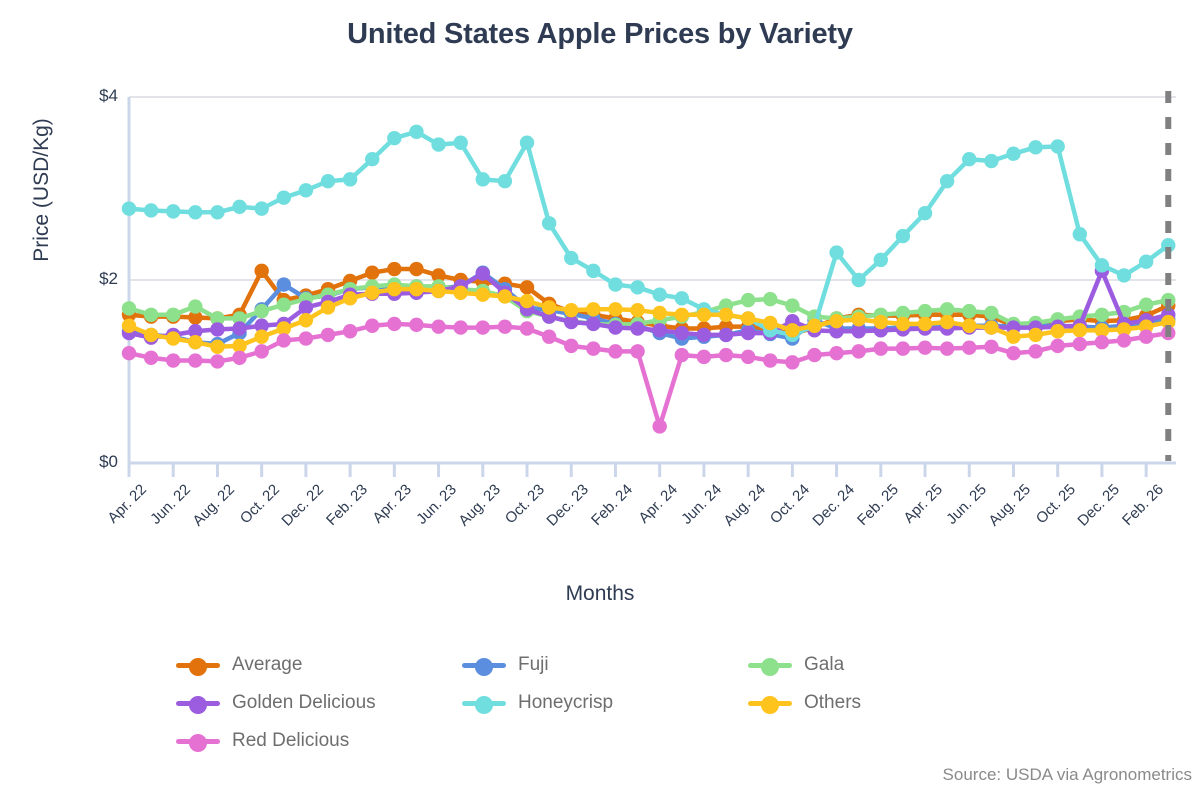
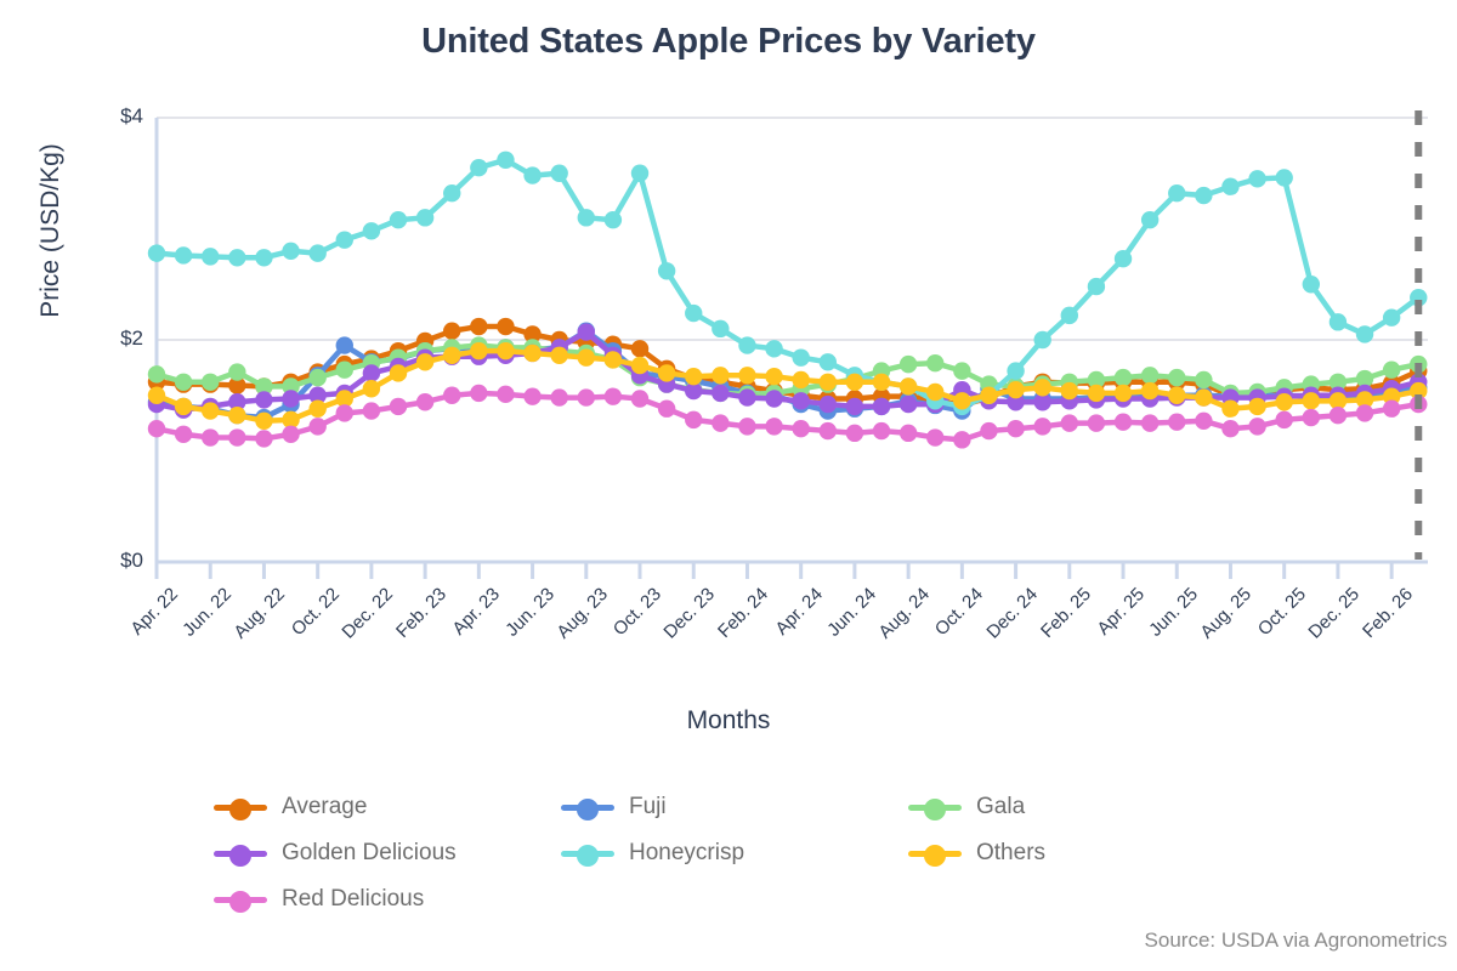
Average/Oct. 22: $2.1 -> $1.7
Red Delicious/Apr. 24: $0.4 -> $1.2
Honeycrisp/Dec. 24: $2.3 -> $1.7
Golden Delicious/Dec. 25: $2.1 -> $1.5
